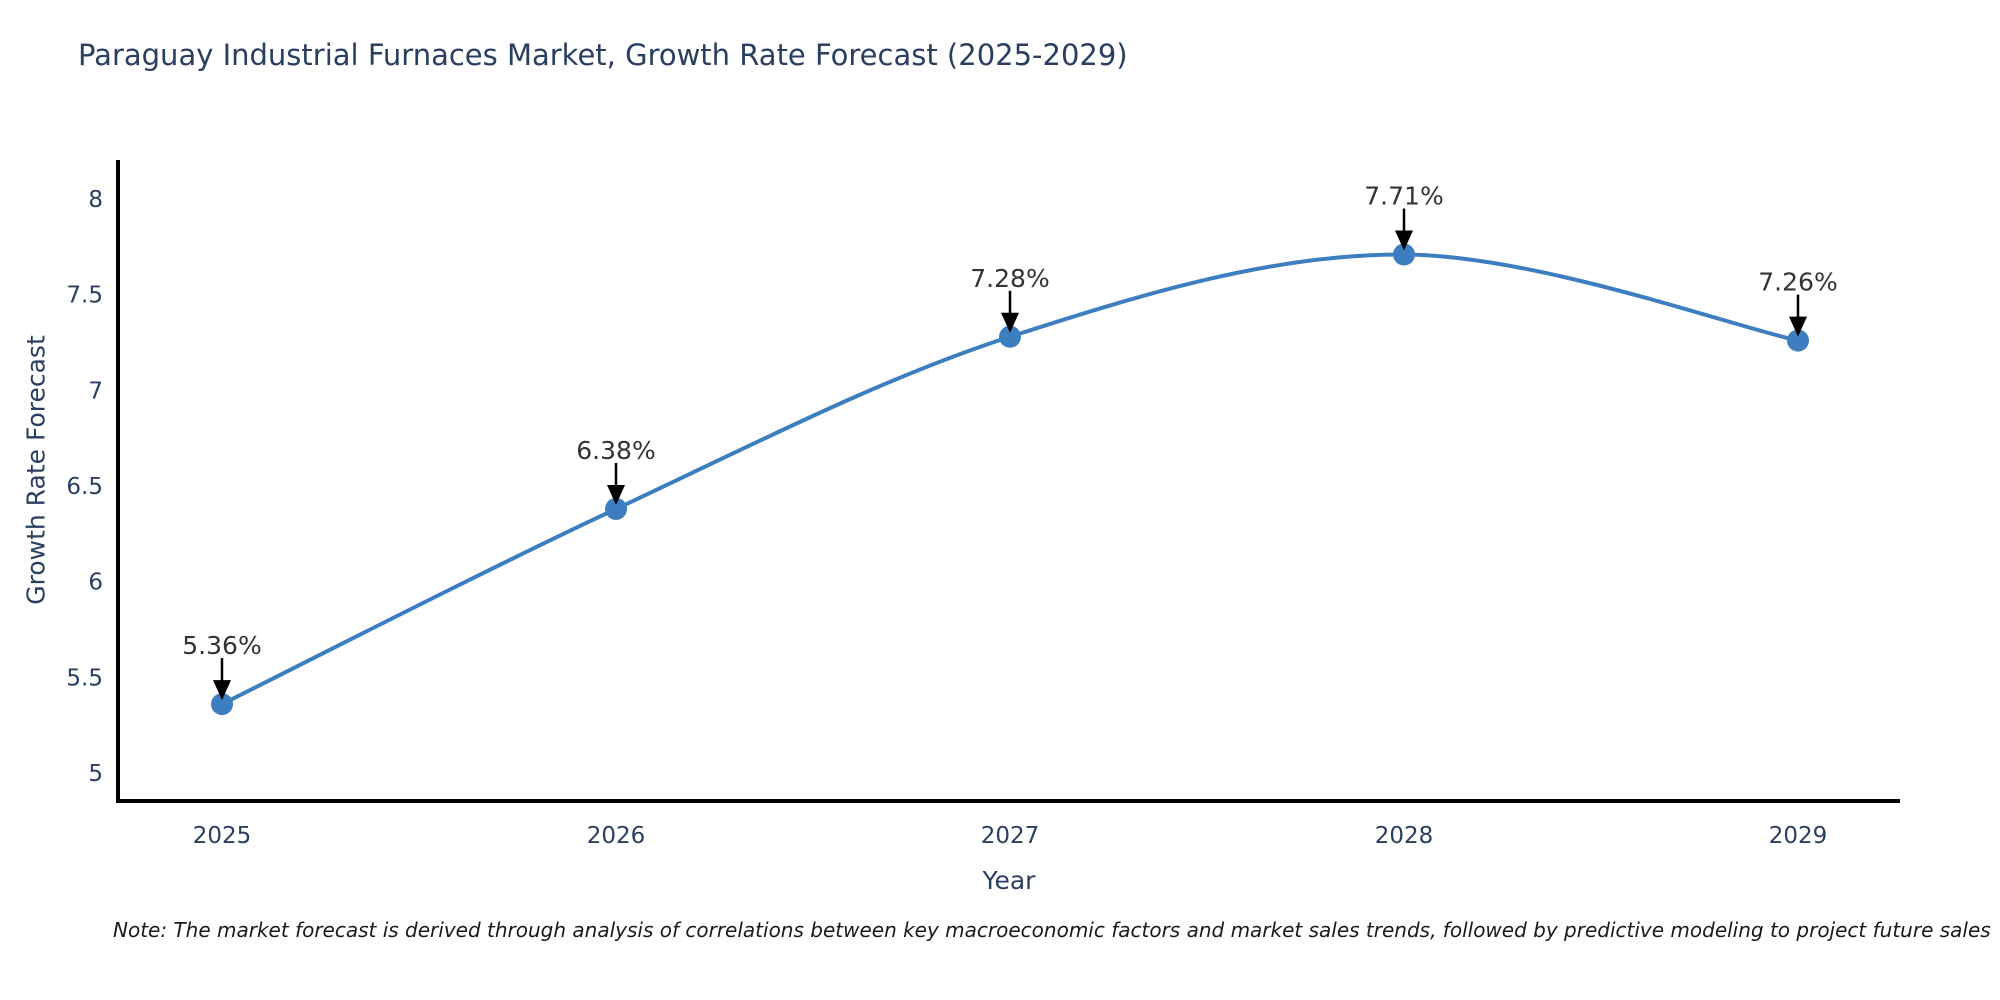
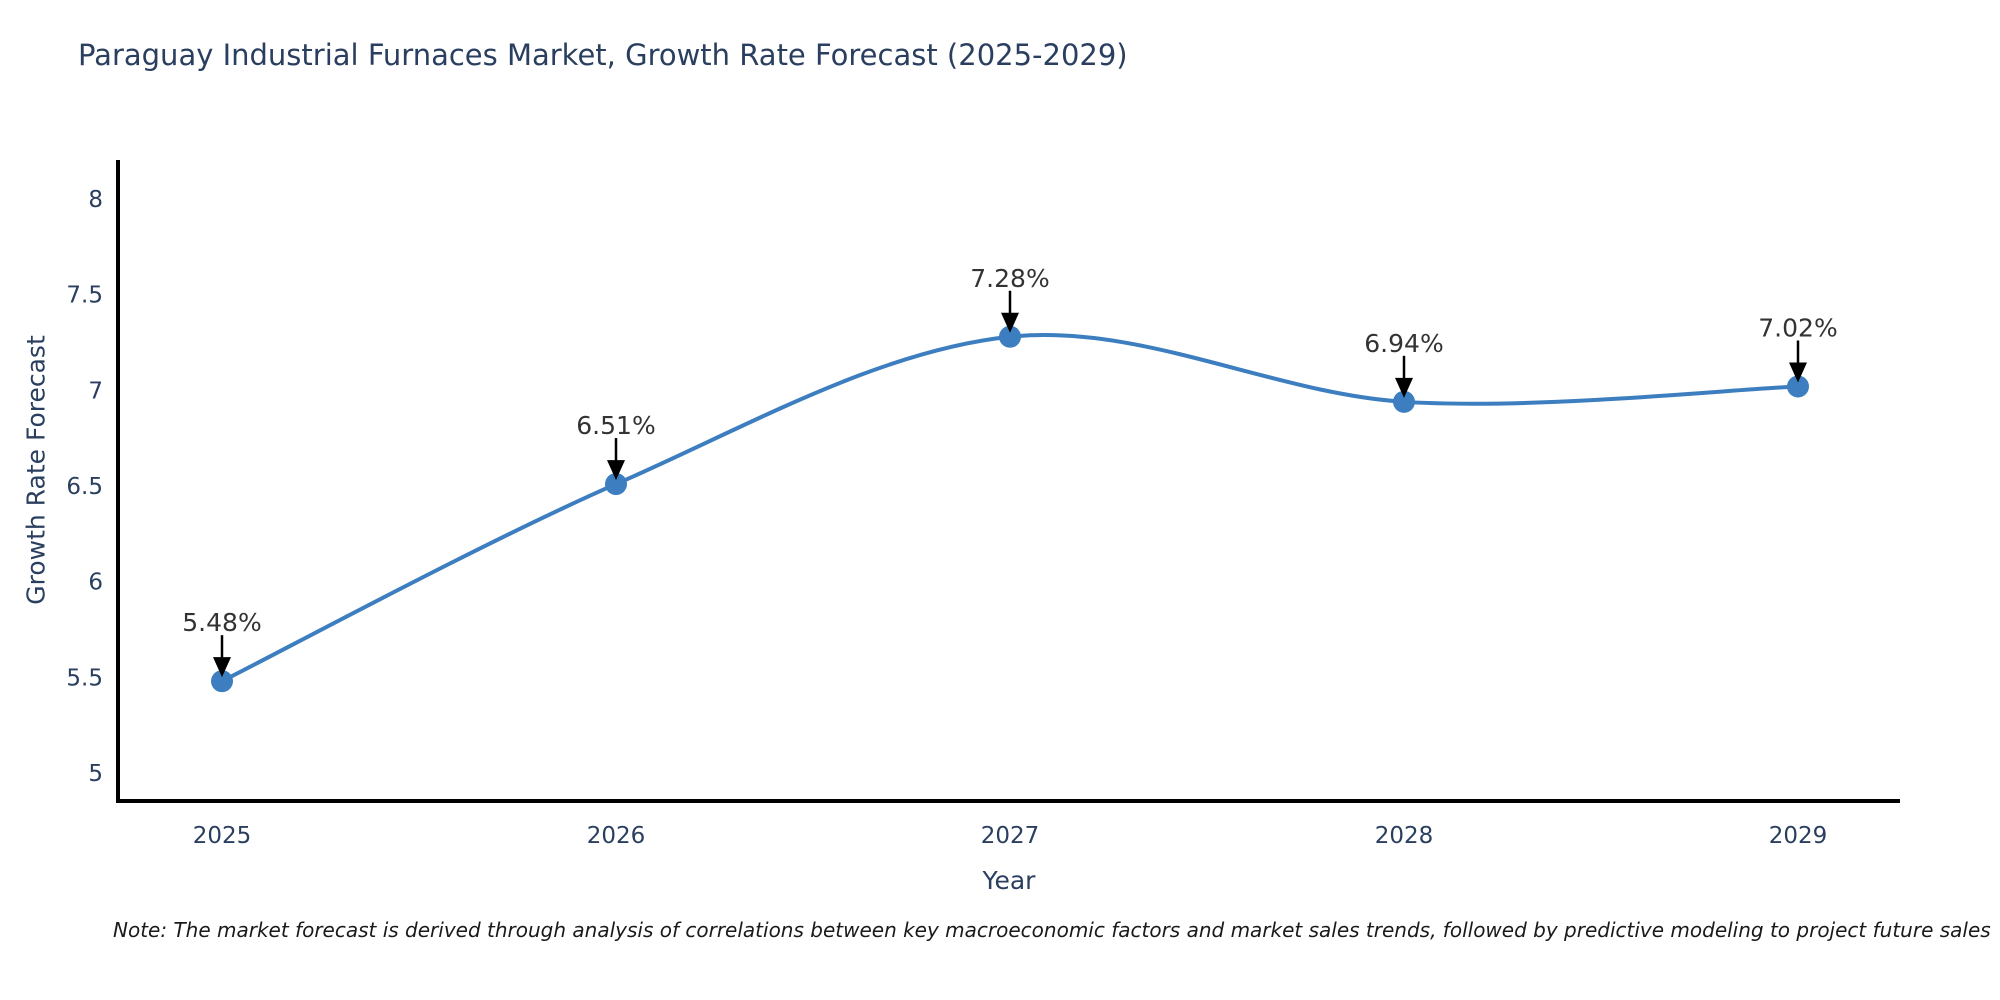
2025: 5.36% -> 5.48%
2026: 6.38% -> 6.51%
2028: 7.71% -> 6.94%
2029: 7.26% -> 7.02%
